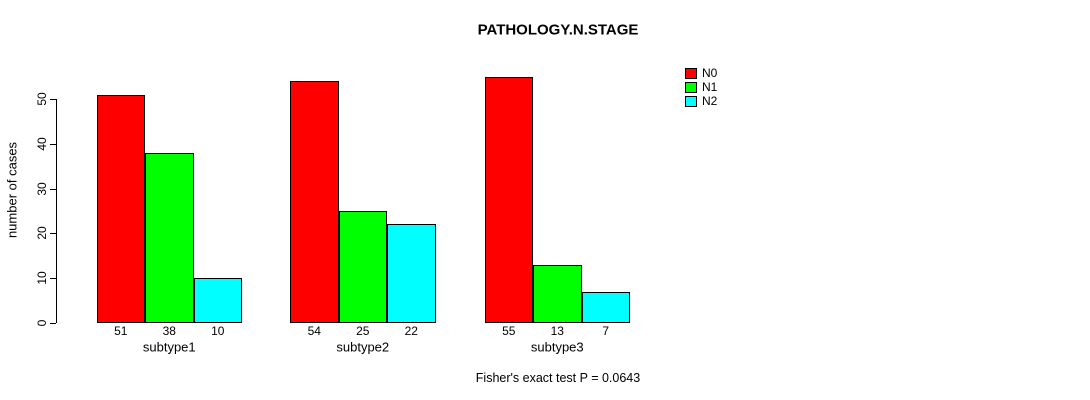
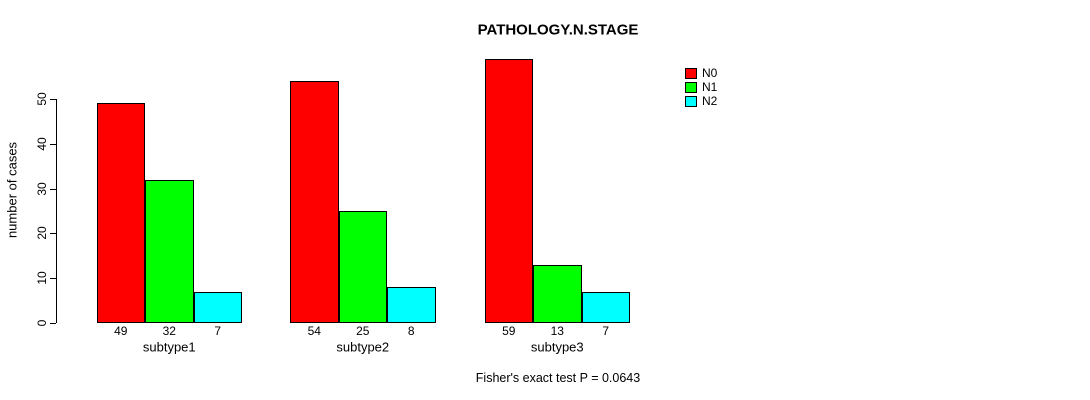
N0/subtype1: 51 -> 49
N1/subtype1: 38 -> 32
N2/subtype1: 10 -> 7
N2/subtype2: 22 -> 8
N0/subtype3: 55 -> 59
